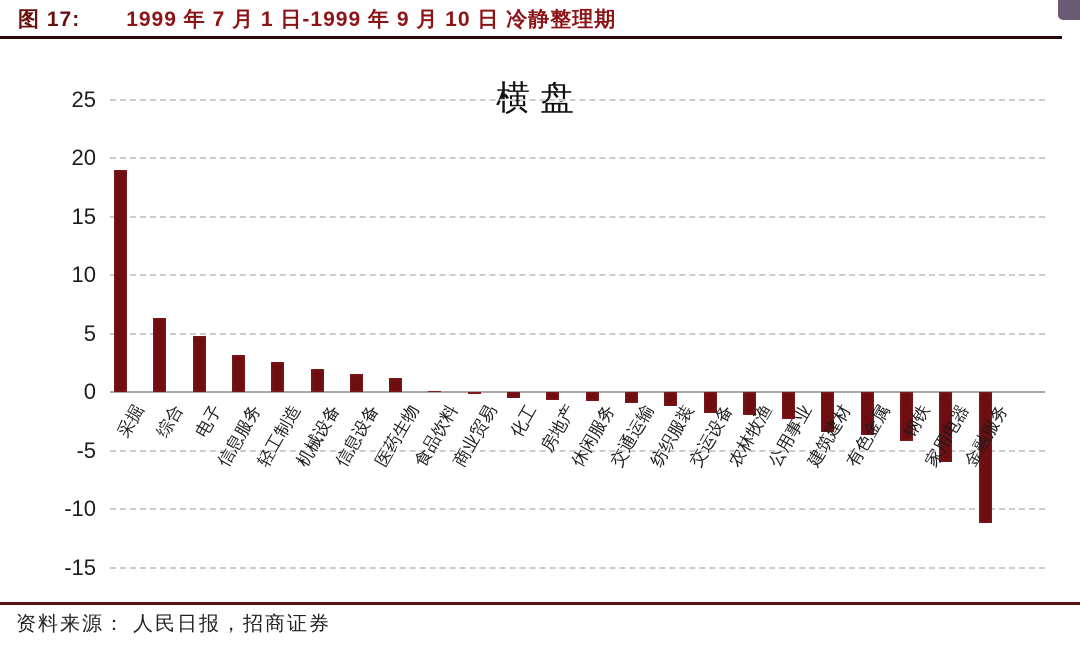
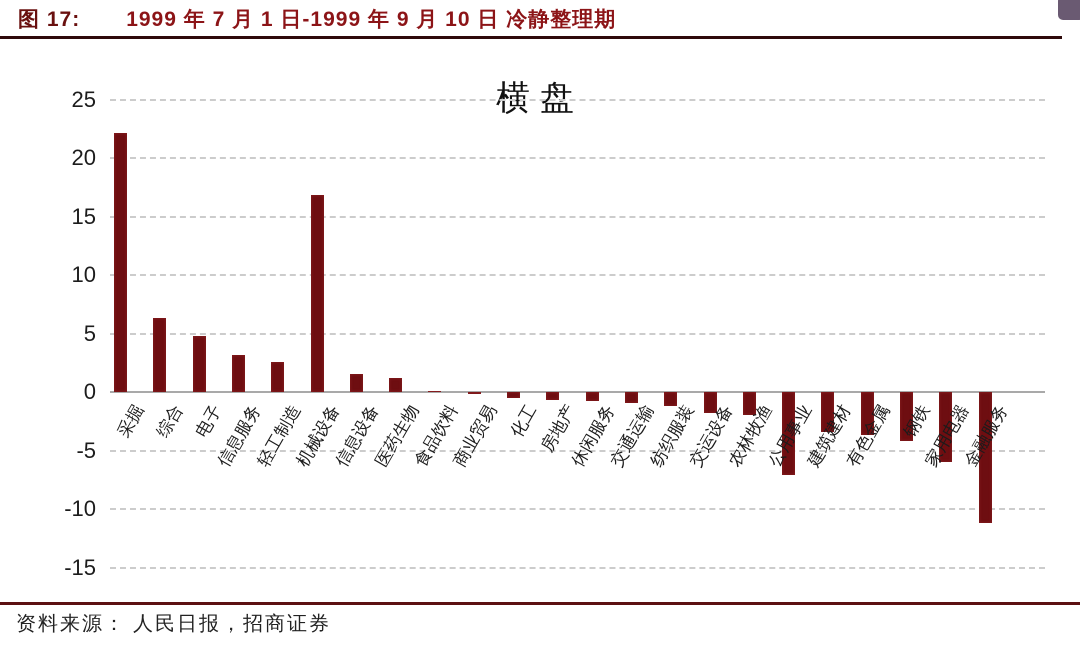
采掘: 19.0 -> 22.1
机械设备: 2.0 -> 16.8
公用事业: -2.3 -> -7.1
